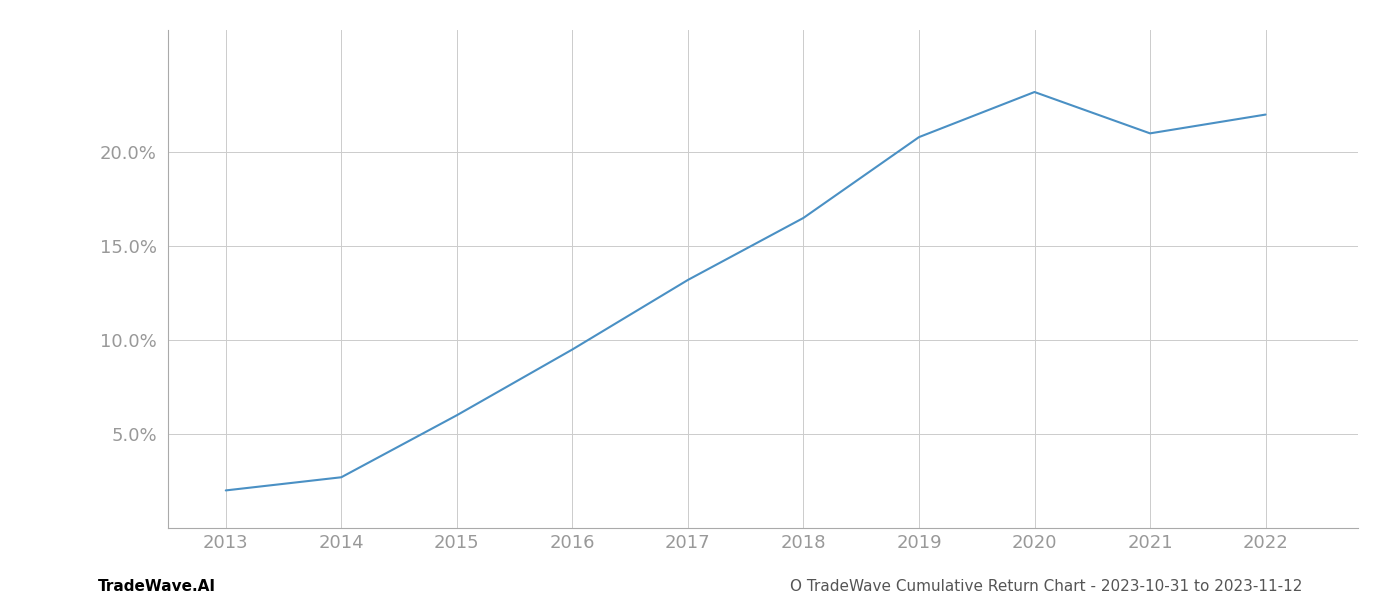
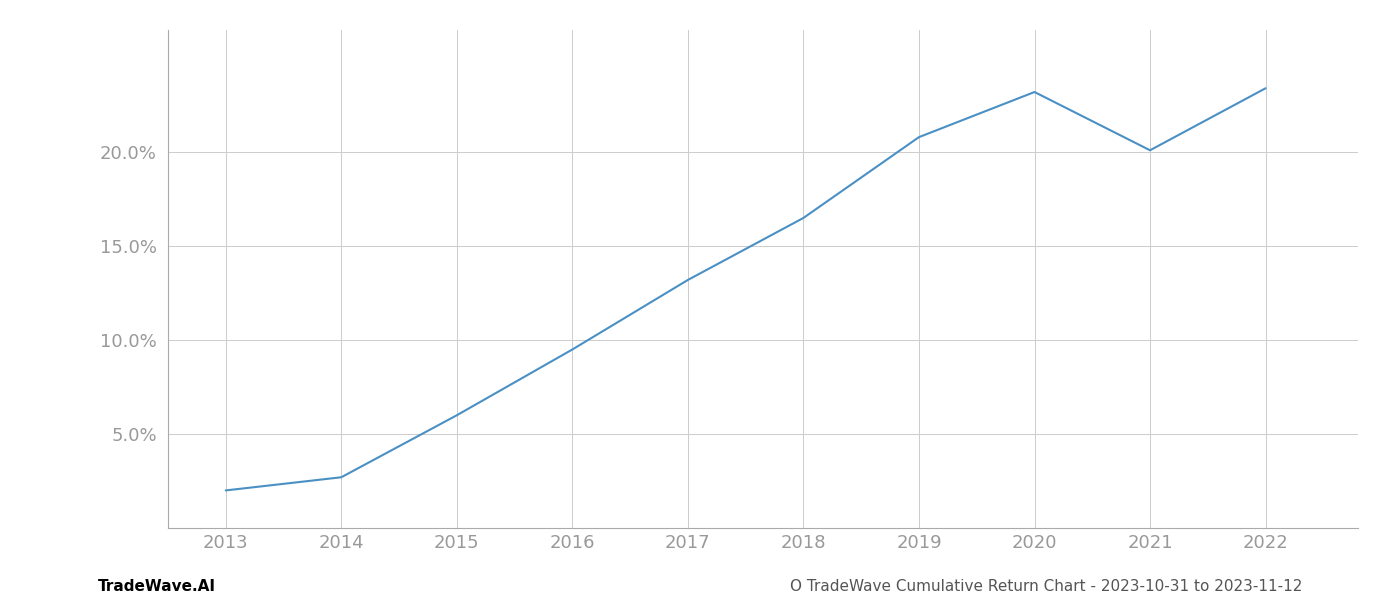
2021: 21.0% -> 20.1%
2022: 22.0% -> 23.4%
